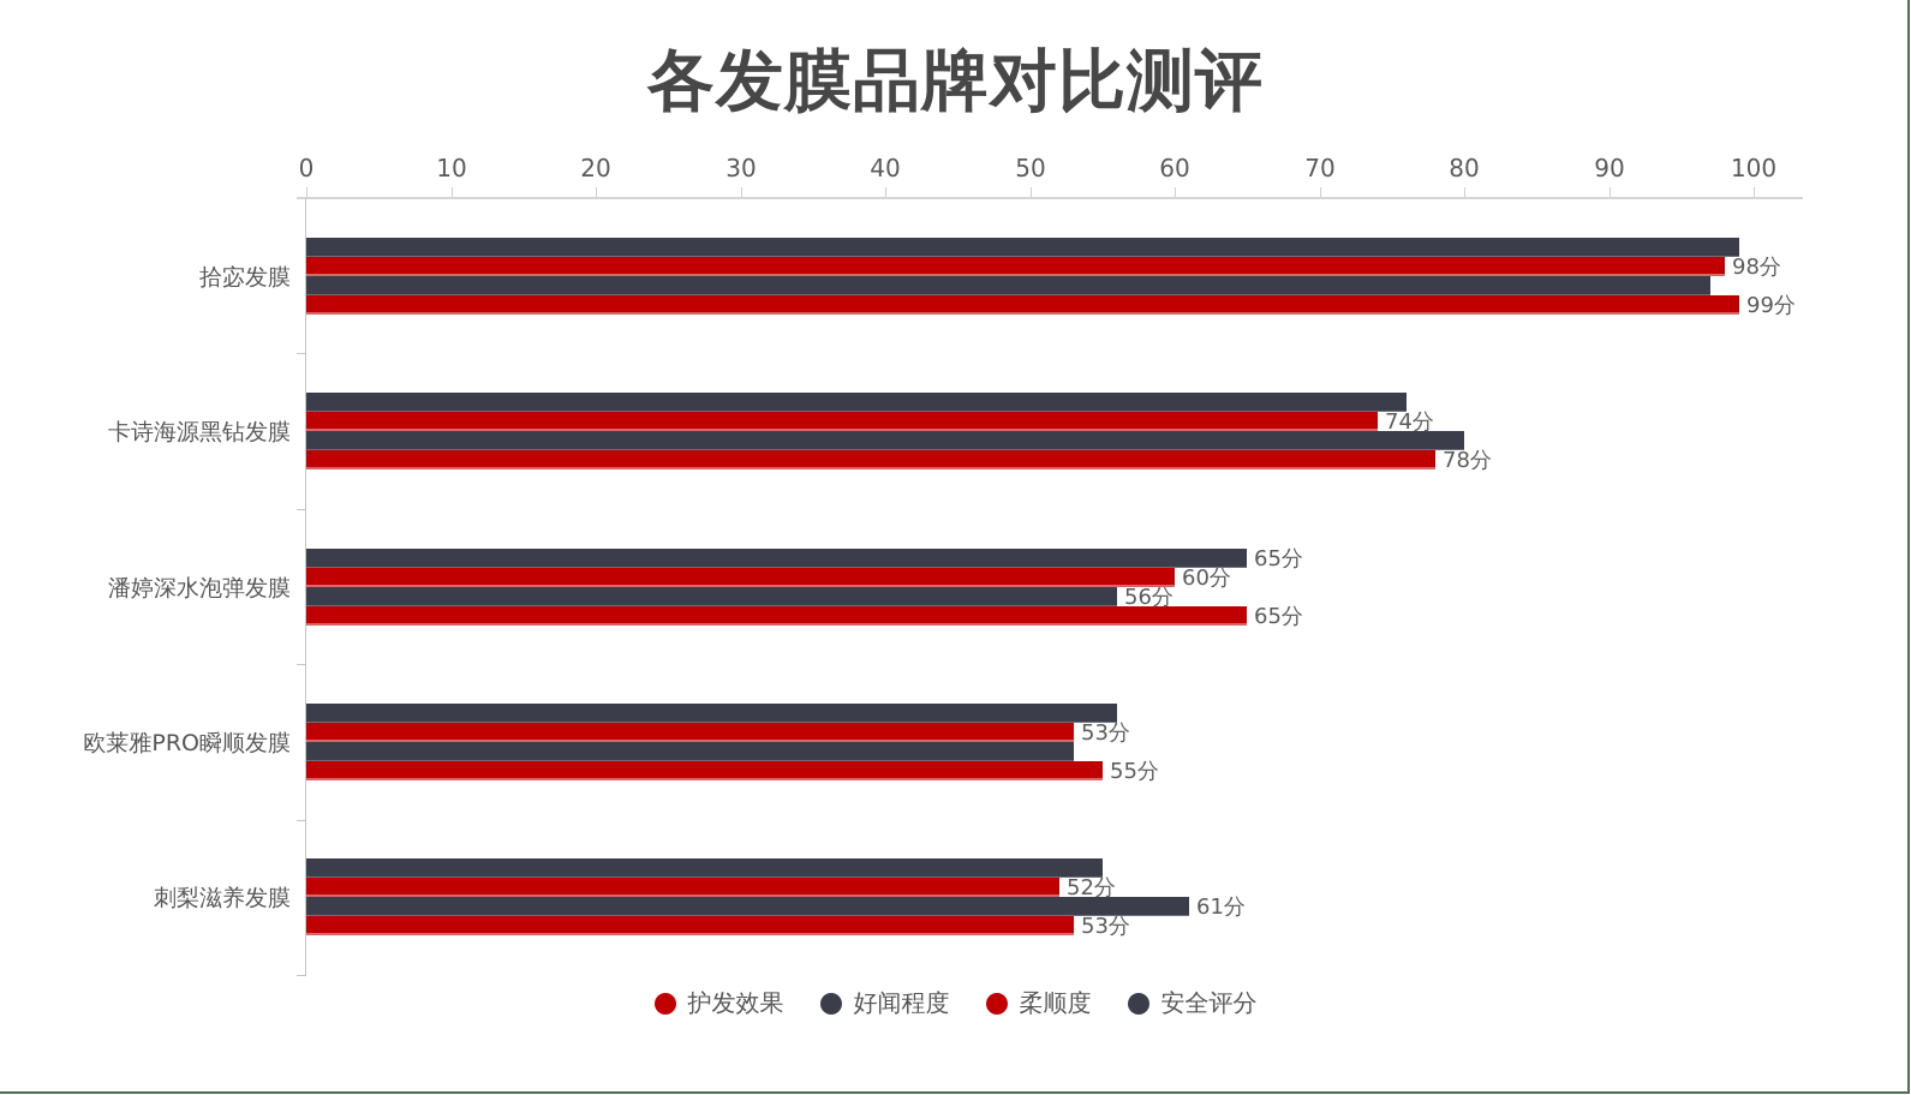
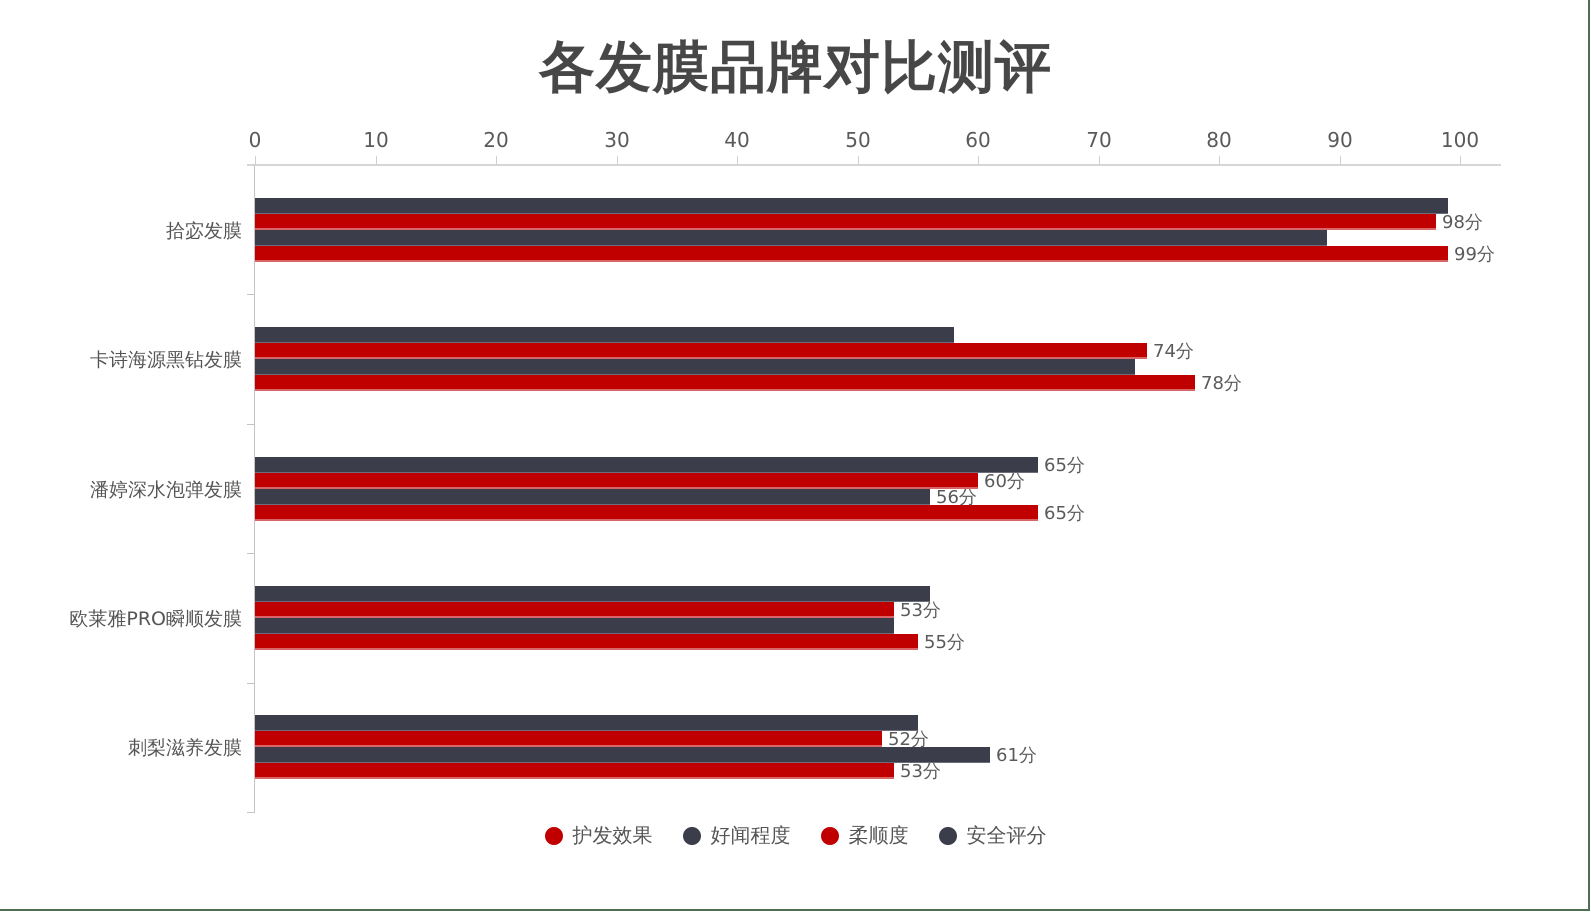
好闻程度/拾宓发膜: 97 -> 89
好闻程度/卡诗海源黑钻发膜: 80 -> 73
安全评分/卡诗海源黑钻发膜: 76 -> 58
